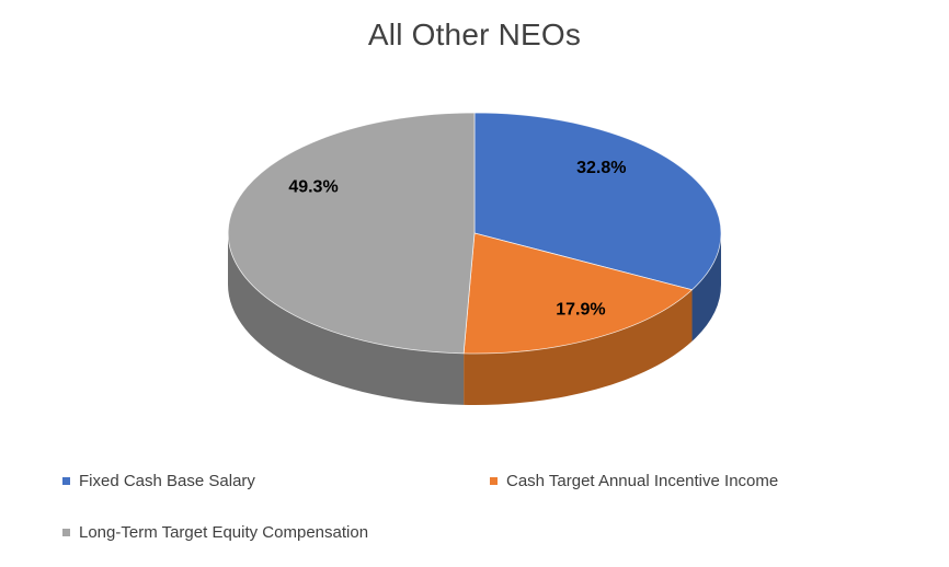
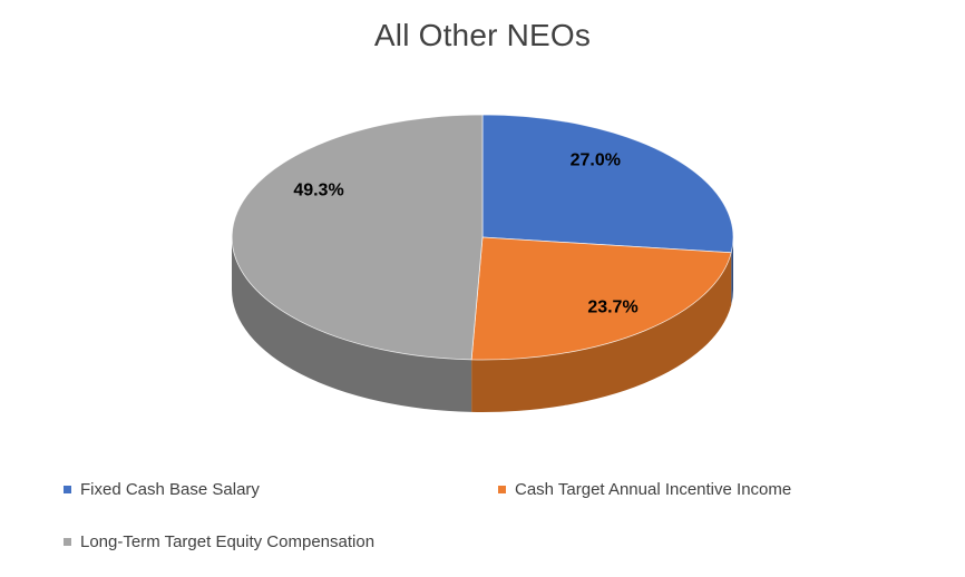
Fixed Cash Base Salary: 32.8% -> 27.0%
Cash Target Annual Incentive Income: 17.9% -> 23.7%
